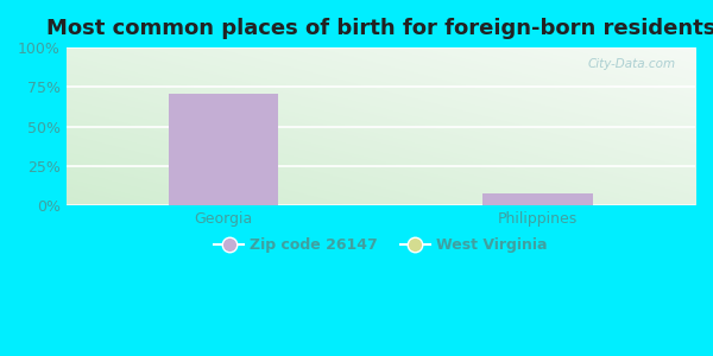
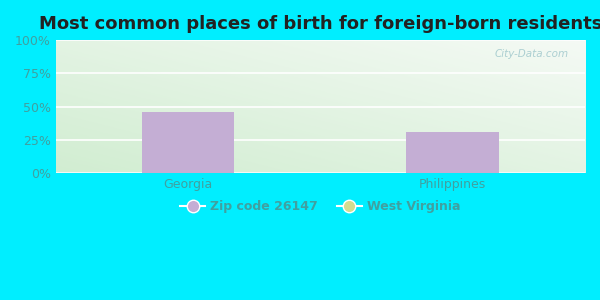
Georgia: 71% -> 46%
Philippines: 8% -> 31%
